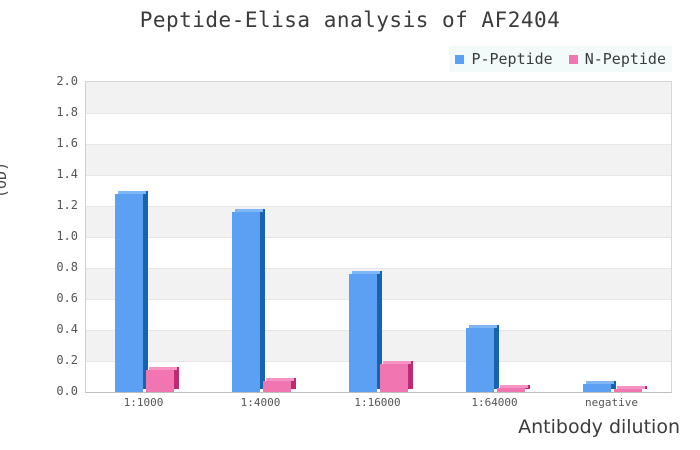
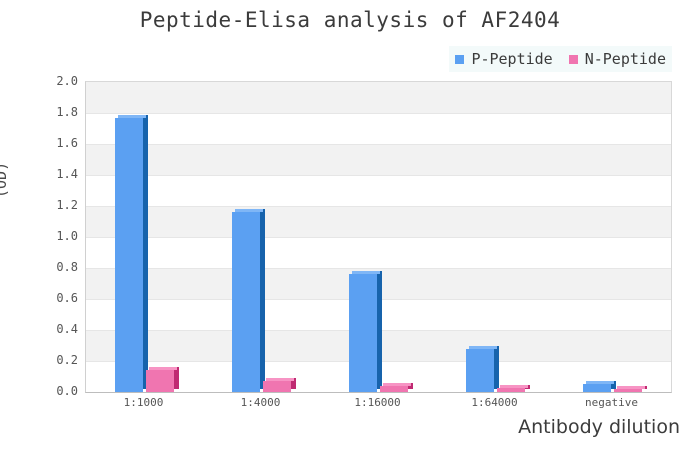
P-Peptide/1:1000: 1.28 -> 1.77
N-Peptide/1:16000: 0.18 -> 0.04
P-Peptide/1:64000: 0.41 -> 0.28
